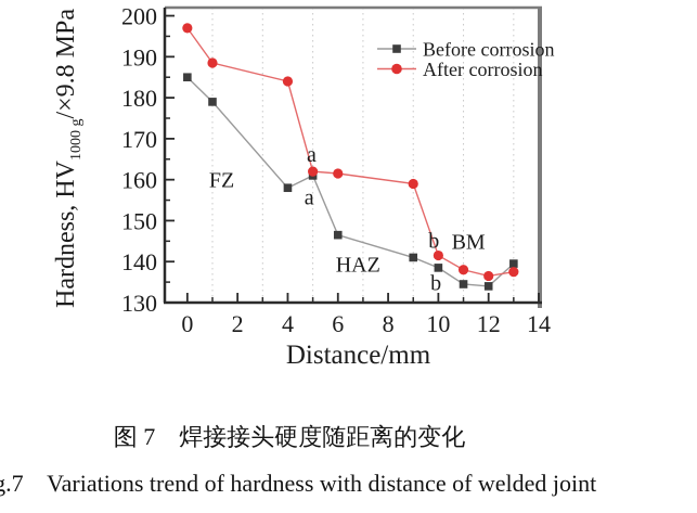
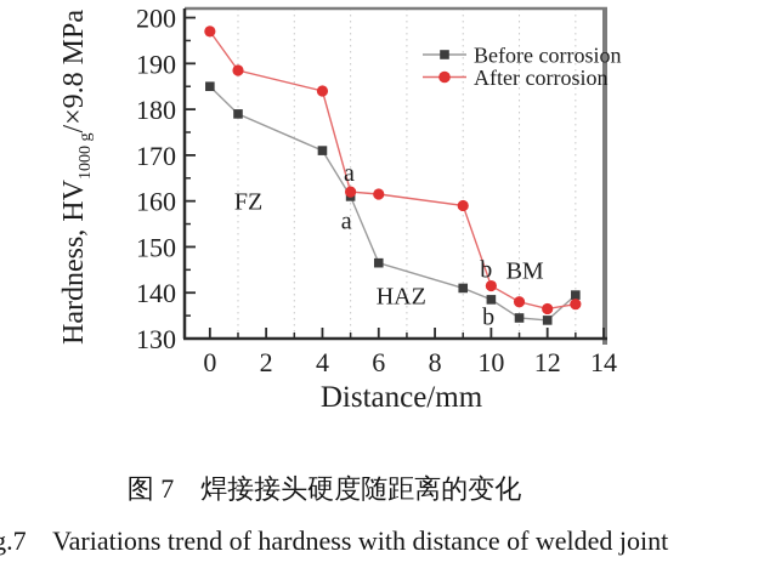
Before corrosion/4: 158 -> 171
